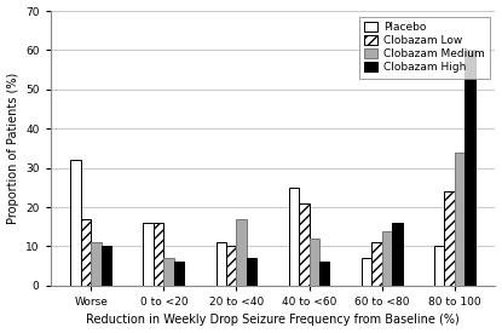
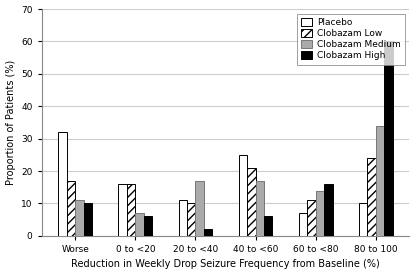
Clobazam High/20 to <40: 7 -> 2
Clobazam Medium/40 to <60: 12 -> 17
